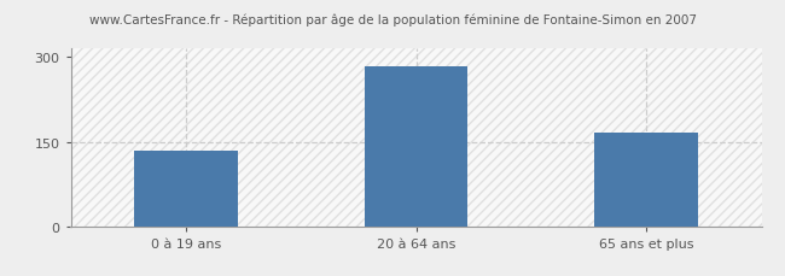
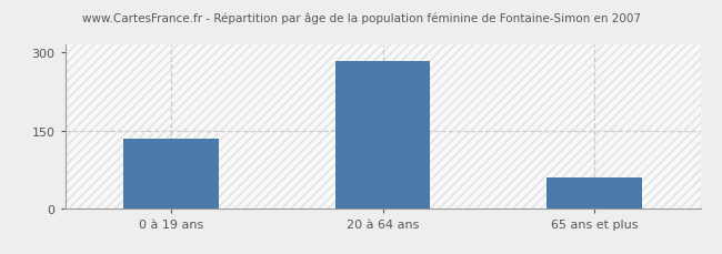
65 ans et plus: 165 -> 60
